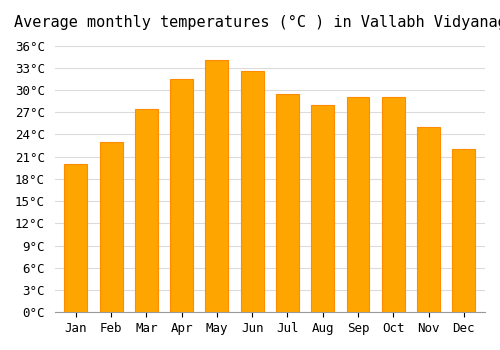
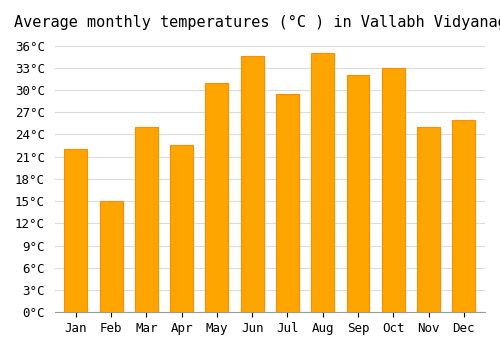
Jan: 20.0°C -> 22.0°C
Feb: 23.0°C -> 15.0°C
Mar: 27.5°C -> 25.0°C
Apr: 31.5°C -> 22.6°C
May: 34.0°C -> 31.0°C
Jun: 32.5°C -> 34.6°C
Aug: 28.0°C -> 35.0°C
Sep: 29.0°C -> 32.0°C
Oct: 29.0°C -> 33.0°C
Dec: 22.0°C -> 26.0°C
